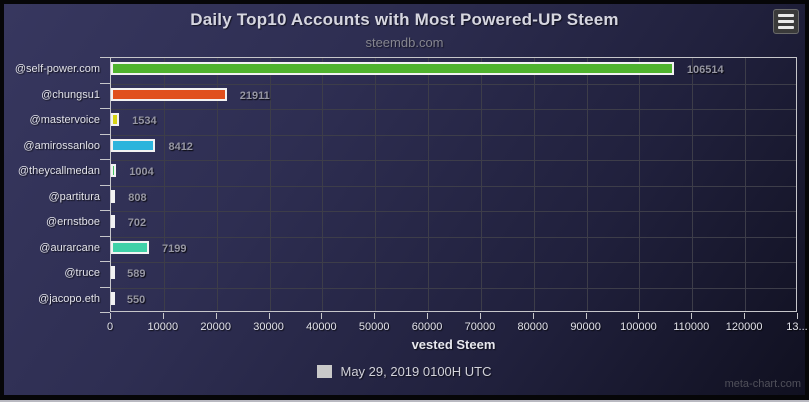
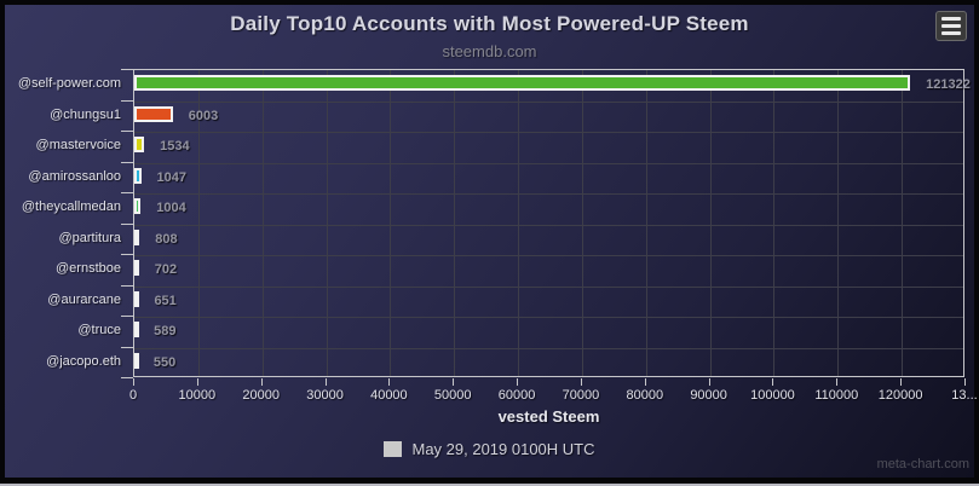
@self-power.com: 106514 -> 121322
@chungsu1: 21911 -> 6003
@amirossanloo: 8412 -> 1047
@aurarcane: 7199 -> 651
